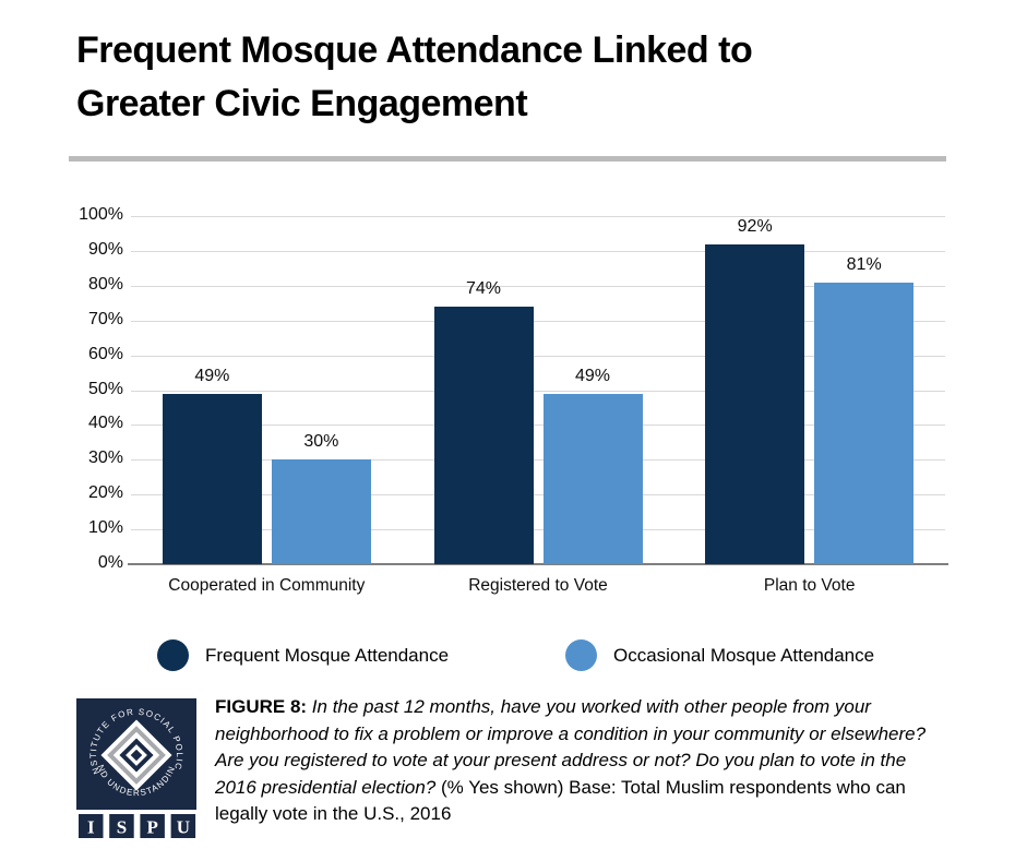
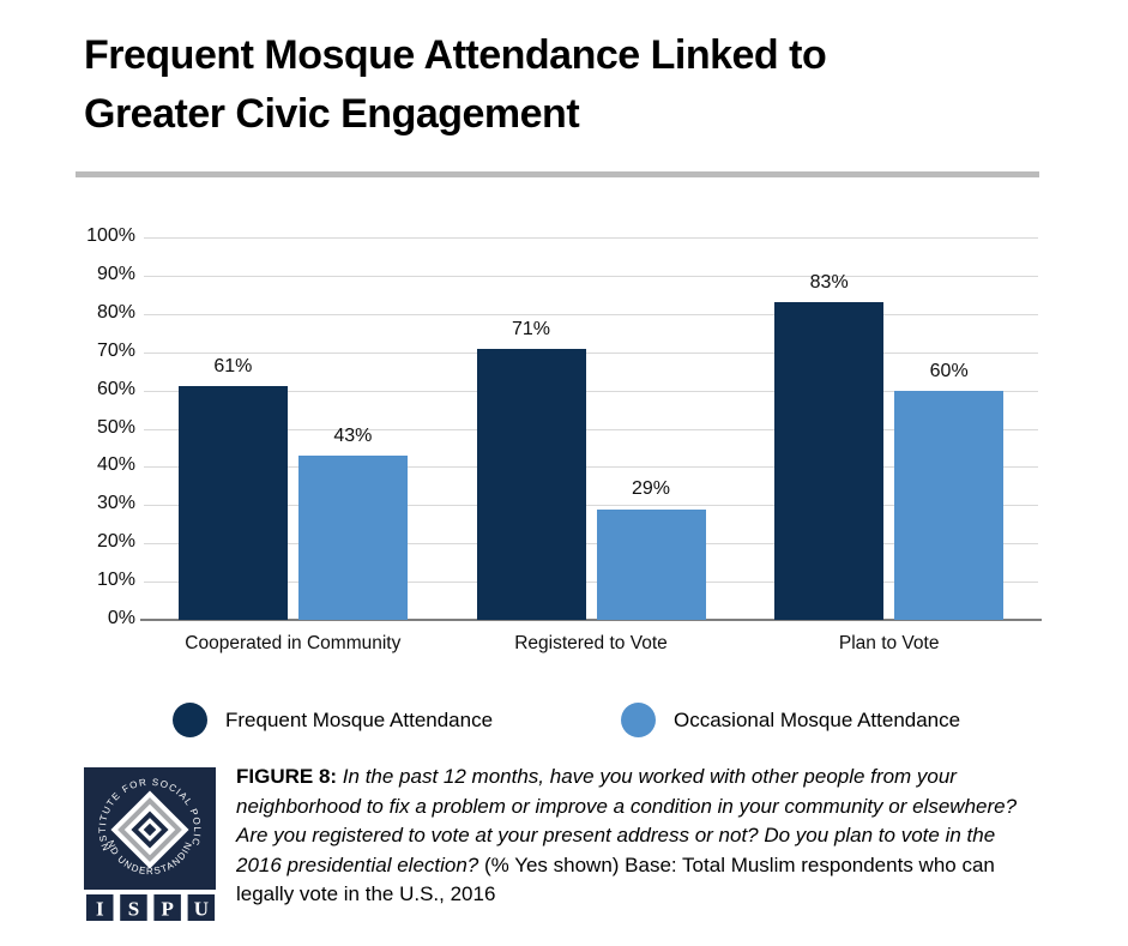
Frequent Mosque Attendance/Cooperated in Community: 49% -> 61%
Occasional Mosque Attendance/Cooperated in Community: 30% -> 43%
Frequent Mosque Attendance/Registered to Vote: 74% -> 71%
Occasional Mosque Attendance/Registered to Vote: 49% -> 29%
Frequent Mosque Attendance/Plan to Vote: 92% -> 83%
Occasional Mosque Attendance/Plan to Vote: 81% -> 60%
